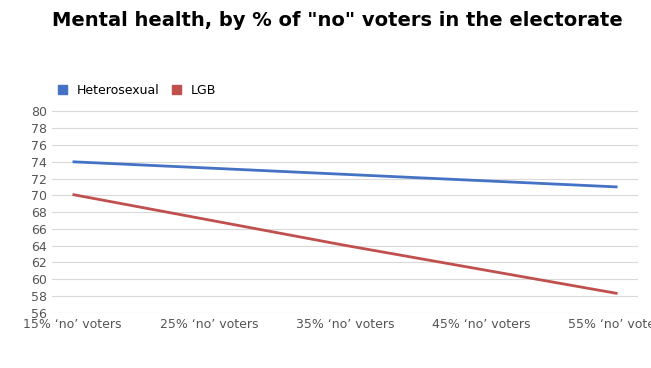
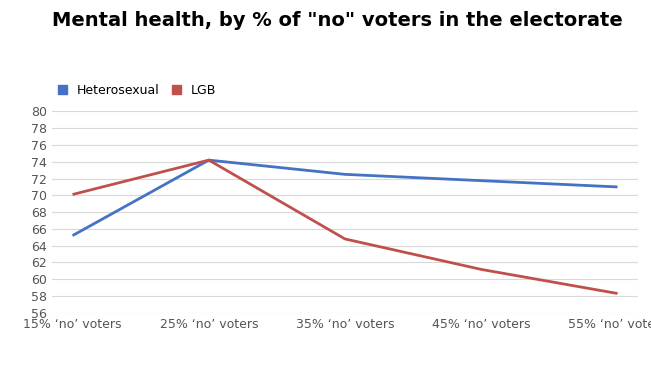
Heterosexual/15% ‘no’ voters: 74.0 -> 65.2
Heterosexual/25% ‘no’ voters: 73.2 -> 74.2
LGB/25% ‘no’ voters: 67.1 -> 74.2
LGB/35% ‘no’ voters: 64.0 -> 64.8
